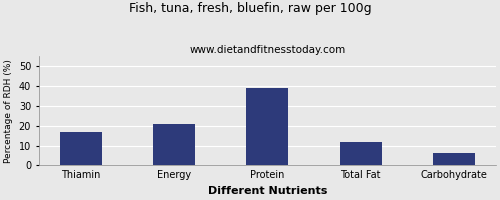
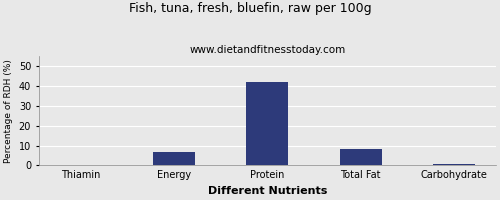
Thiamin: 17 -> 0
Energy: 21 -> 7
Protein: 39 -> 42
Total Fat: 12 -> 8
Carbohydrate: 6 -> 0
